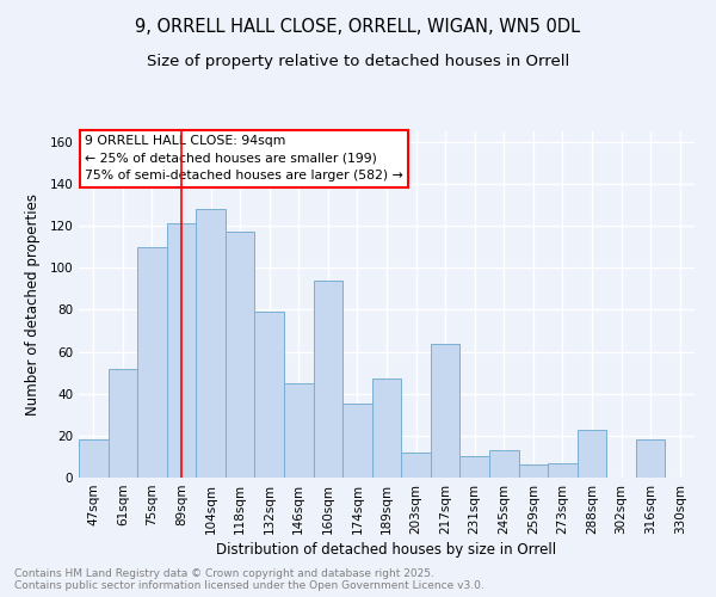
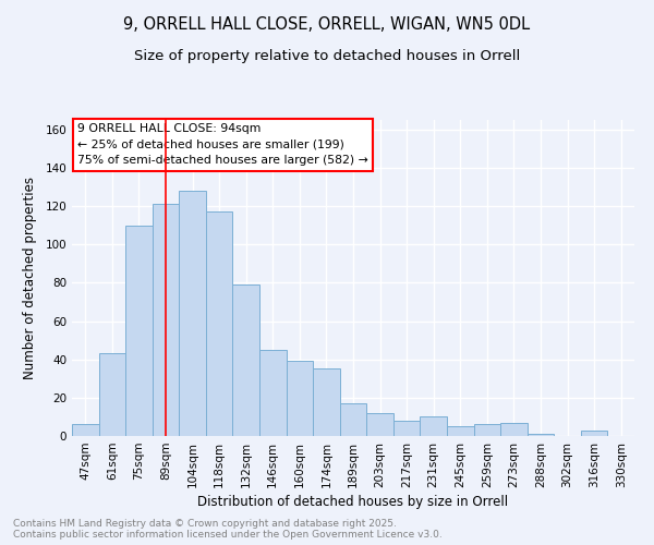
47sqm: 18 -> 6
61sqm: 52 -> 43
160sqm: 94 -> 39
189sqm: 47 -> 17
217sqm: 64 -> 8
245sqm: 13 -> 5
288sqm: 23 -> 1
316sqm: 18 -> 3
